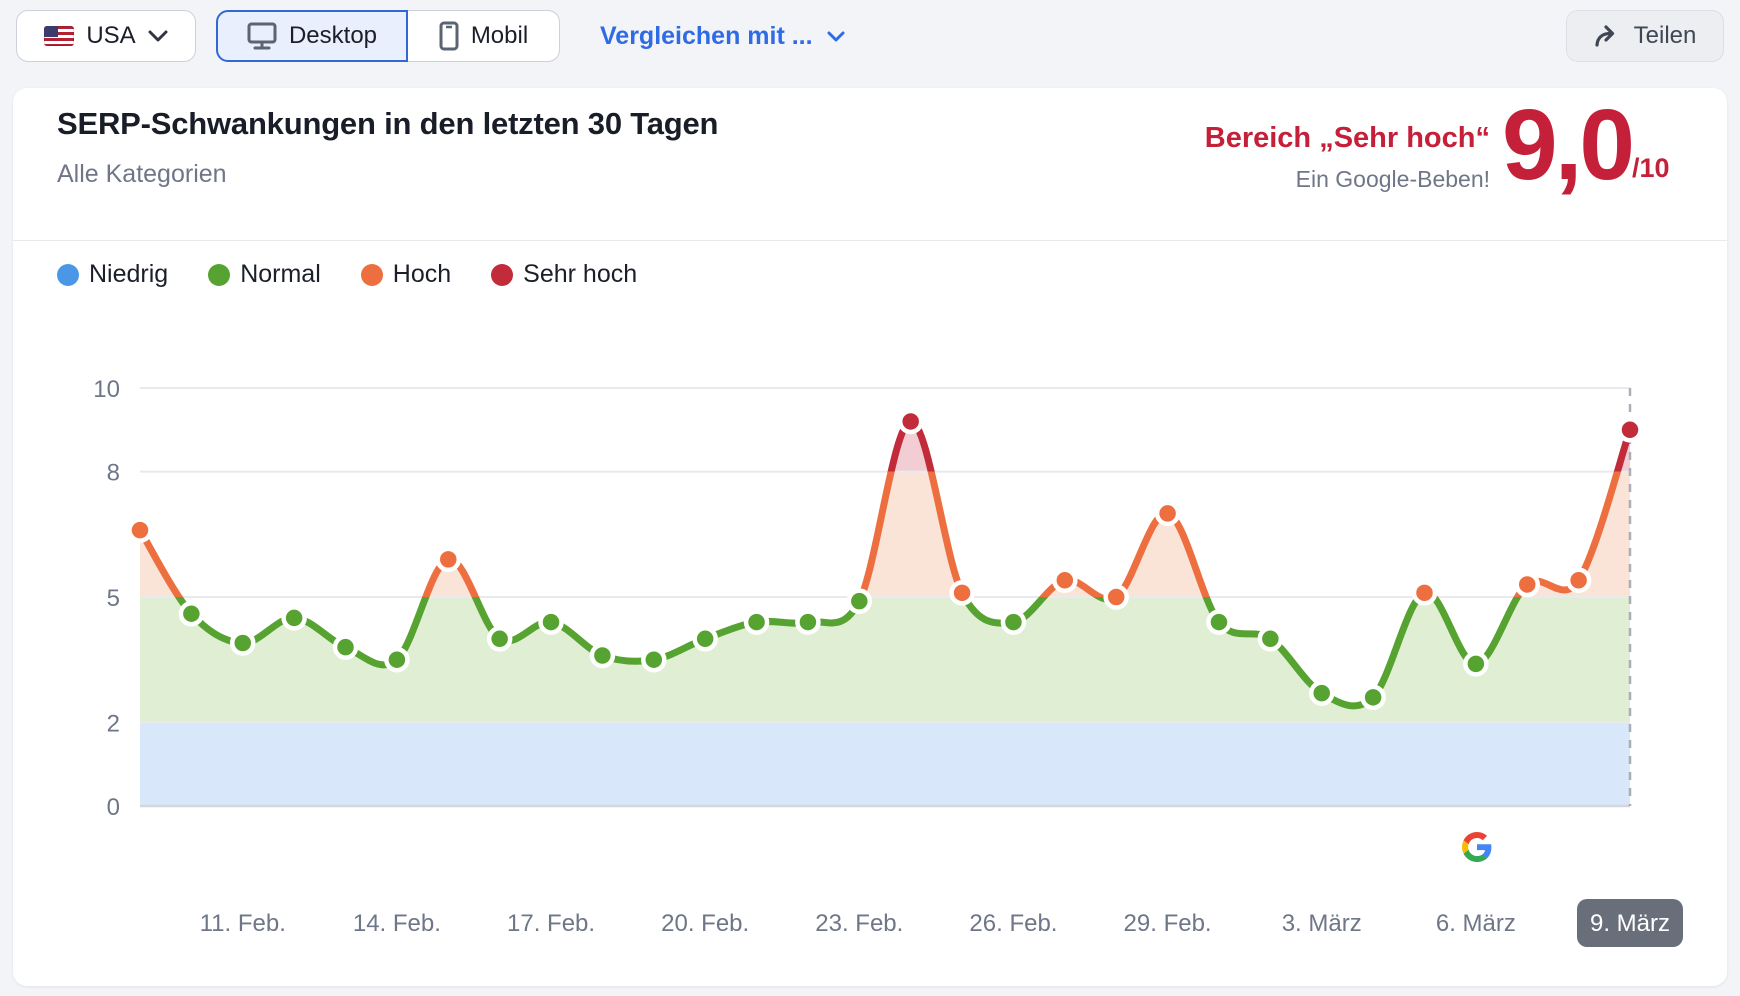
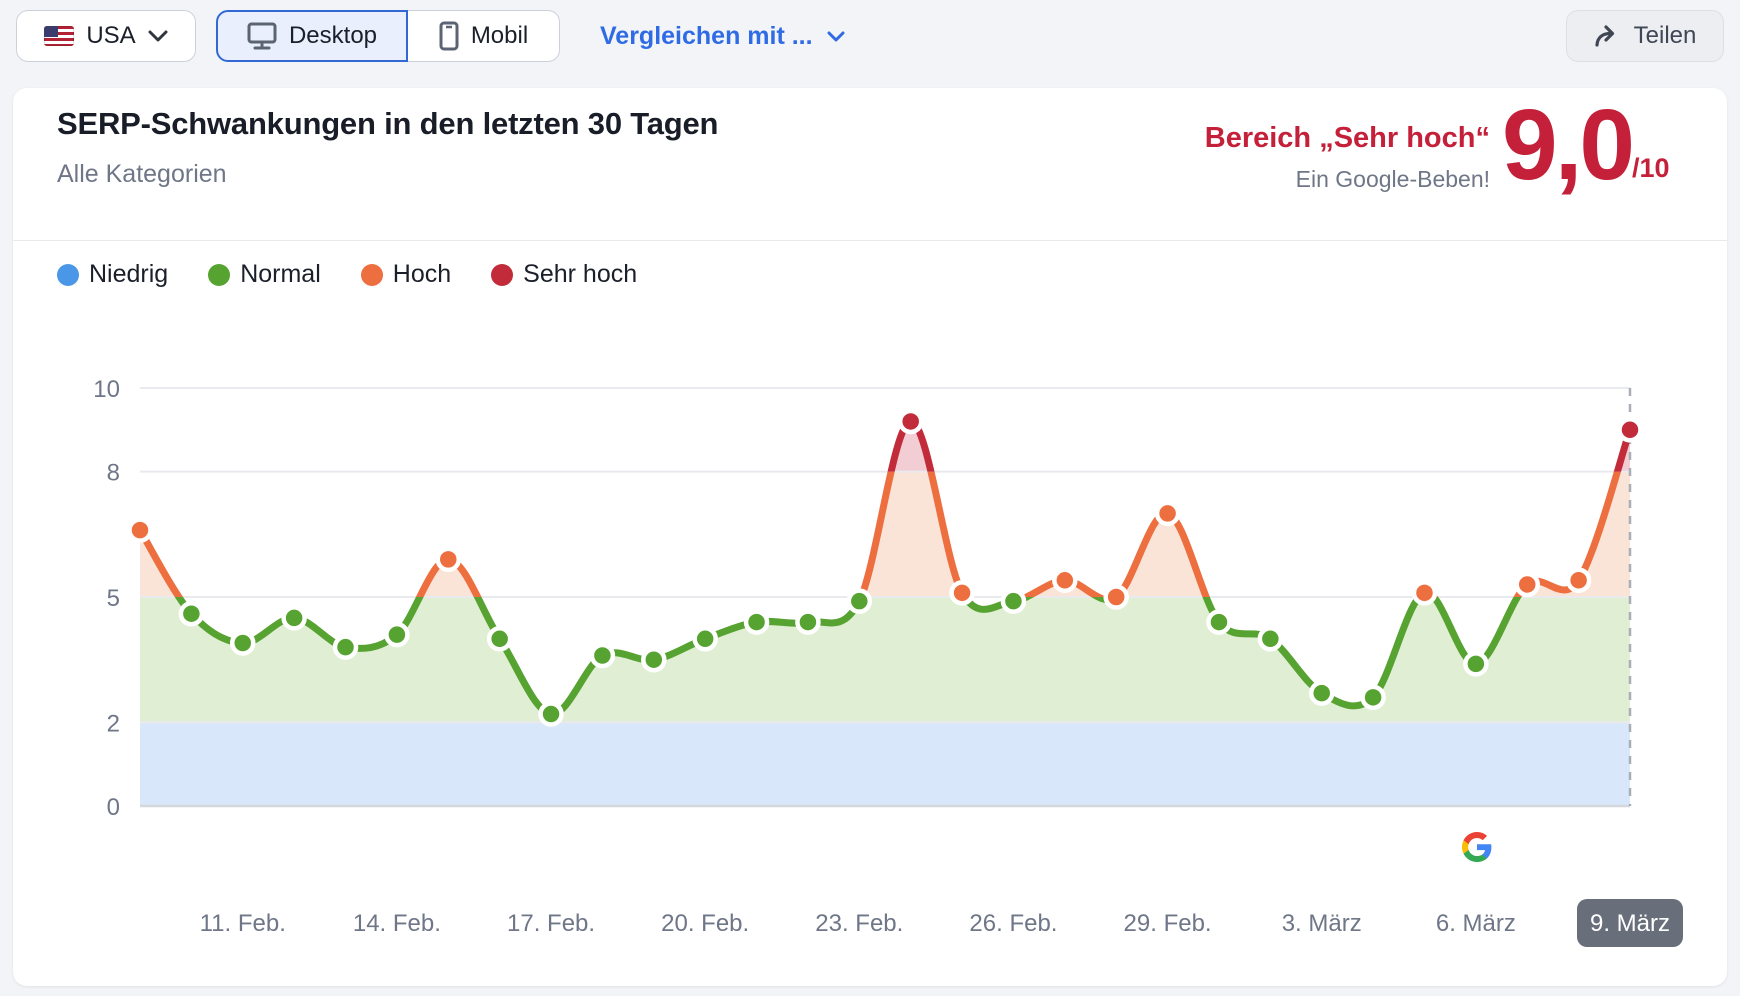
14. Feb.: 3.5 -> 4.1
17. Feb.: 4.4 -> 2.2
26. Feb.: 4.4 -> 4.9
